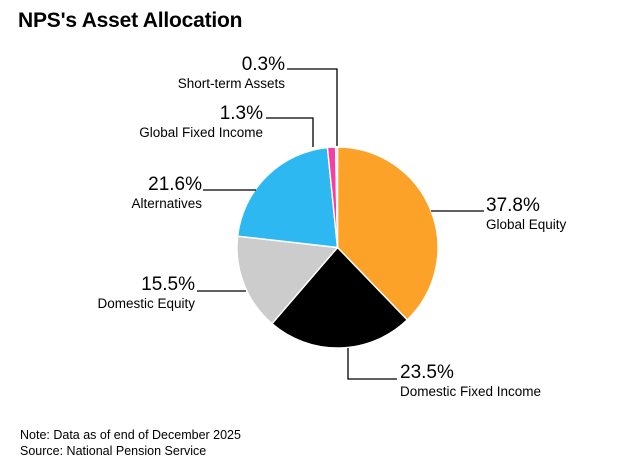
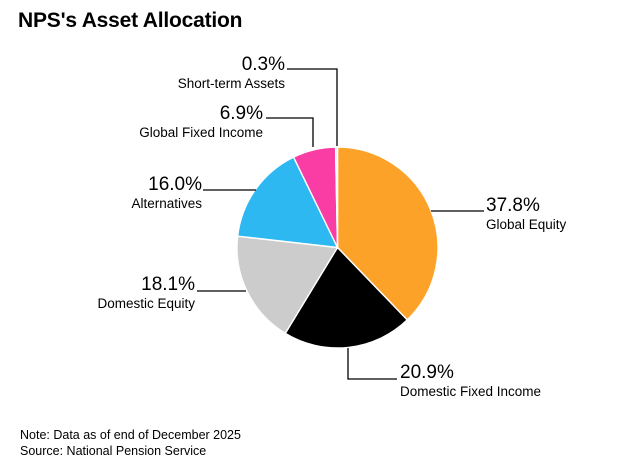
Domestic Fixed Income: 23.5% -> 20.9%
Domestic Equity: 15.5% -> 18.1%
Alternatives: 21.6% -> 16.0%
Global Fixed Income: 1.3% -> 6.9%
